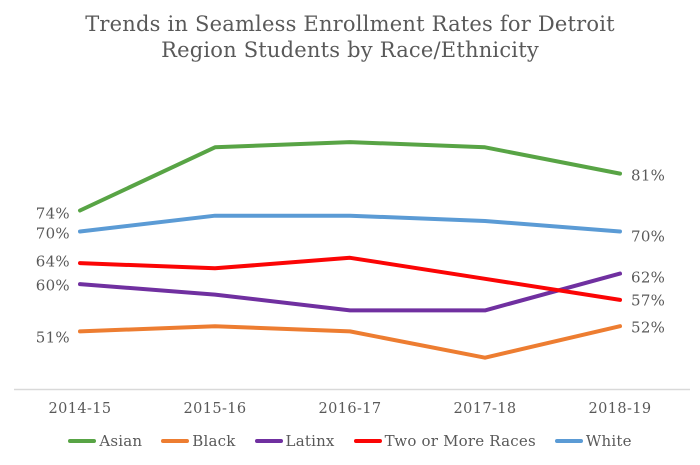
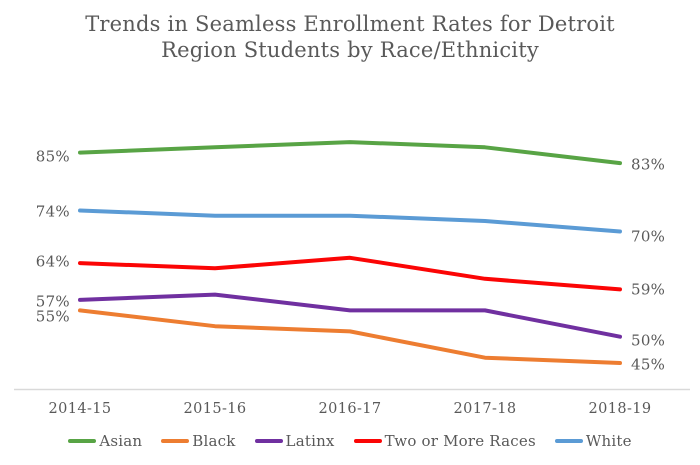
Asian/2014-15: 74% -> 85%
Black/2014-15: 51% -> 55%
Latinx/2014-15: 60% -> 57%
White/2014-15: 70% -> 74%
Asian/2018-19: 81% -> 83%
Black/2018-19: 52% -> 45%
Latinx/2018-19: 62% -> 50%
Two or More Races/2018-19: 57% -> 59%
